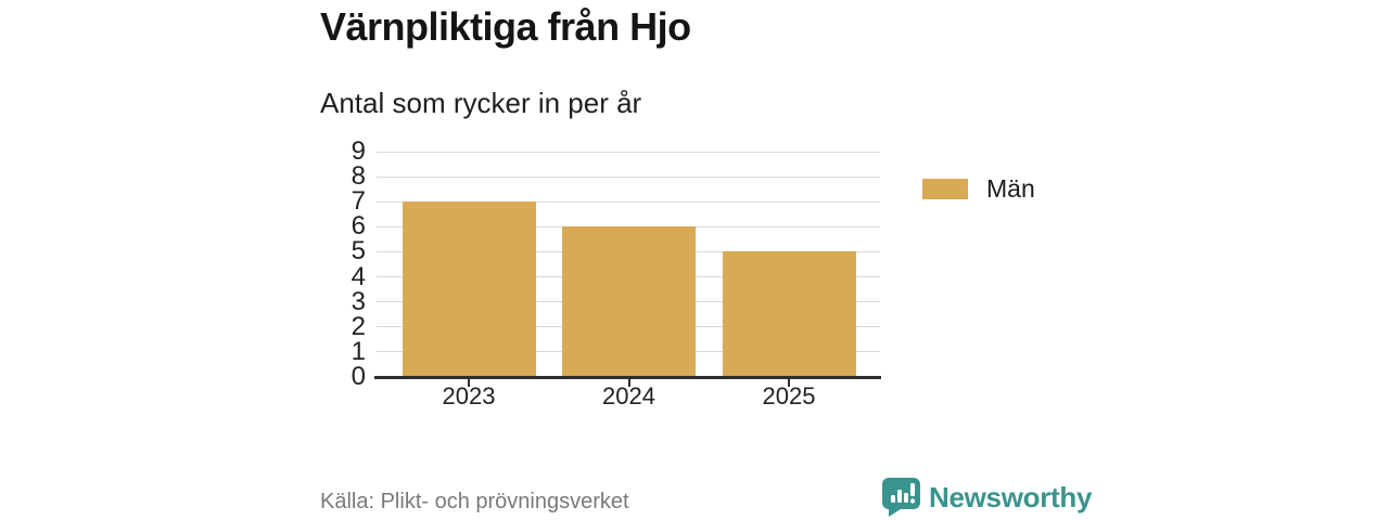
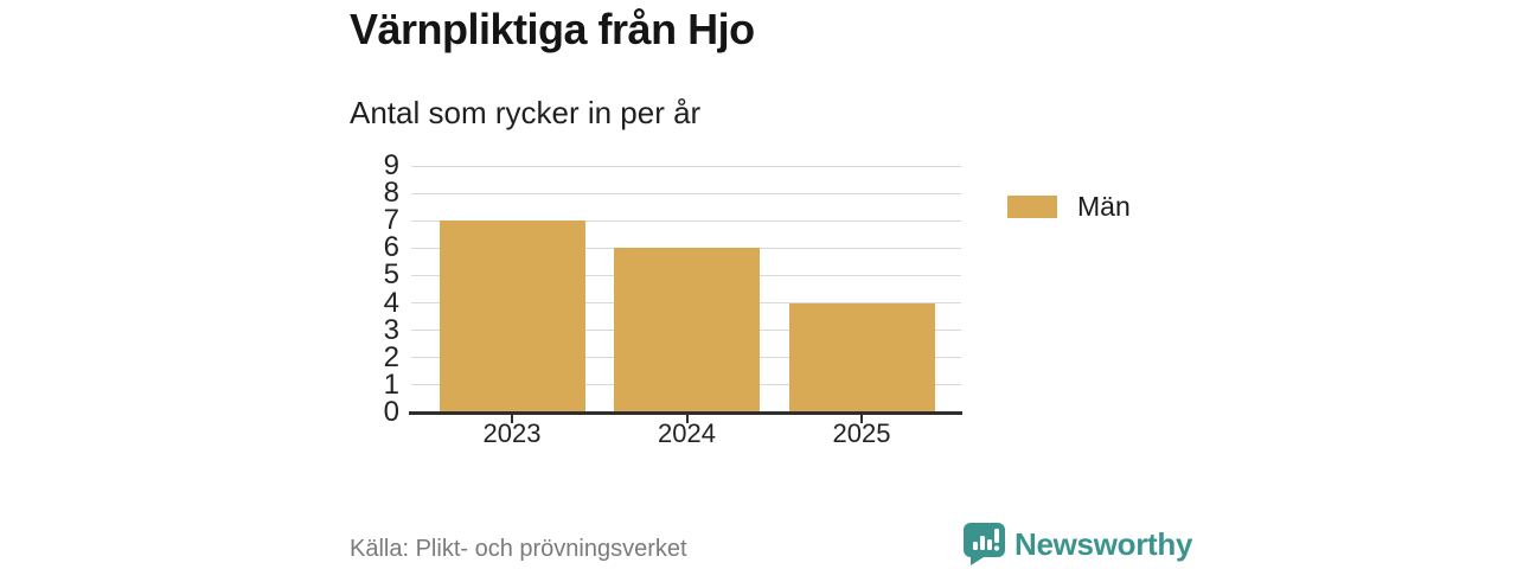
2025: 5 -> 4
